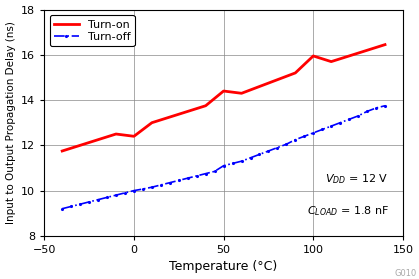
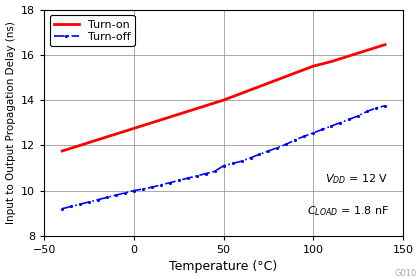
Turn-on/0: 12.40 -> 12.75
Turn-on/50: 14.40 -> 14.00
Turn-on/100: 15.95 -> 15.50
